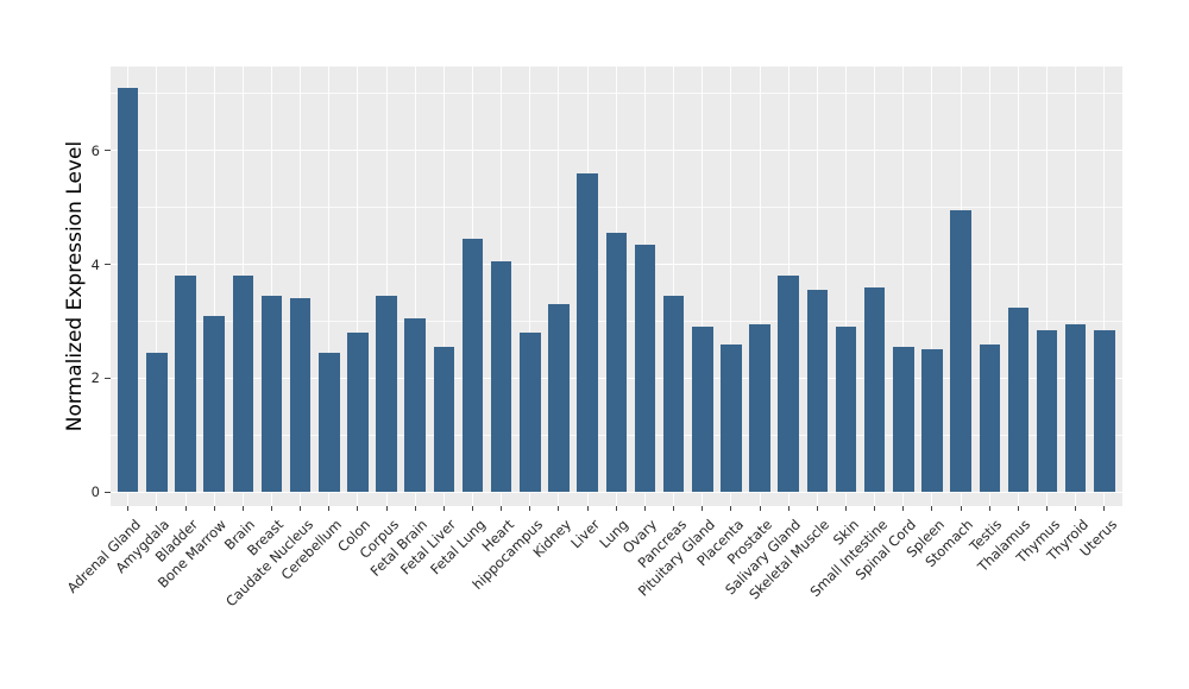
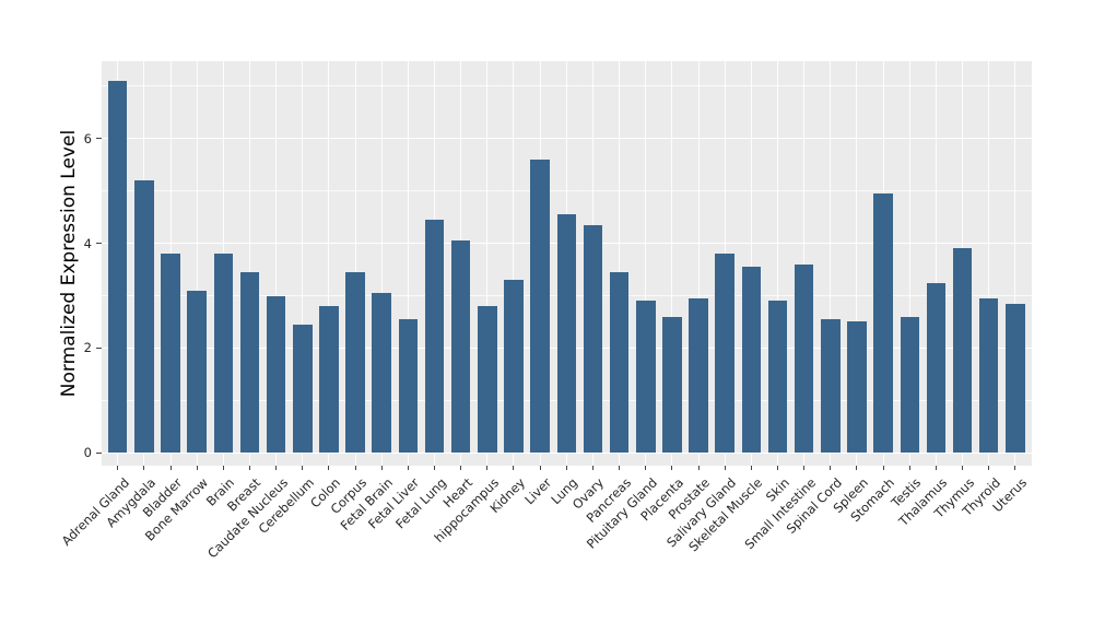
Amygdala: 2.5 -> 5.2
Caudate Nucleus: 3.4 -> 3.0
Thymus: 2.9 -> 3.9
